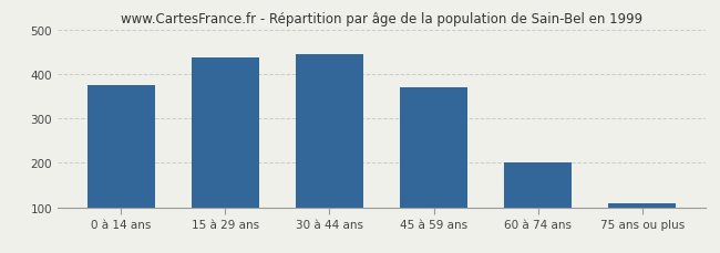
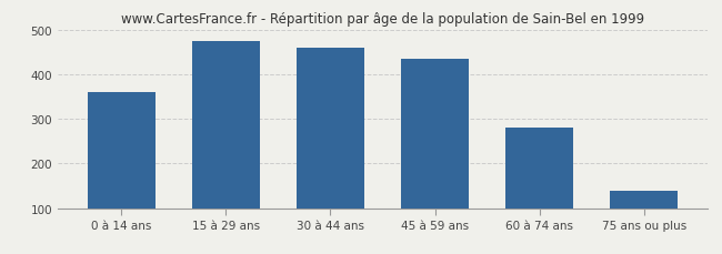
0 à 14 ans: 375 -> 360
15 à 29 ans: 437 -> 475
30 à 44 ans: 445 -> 460
45 à 59 ans: 370 -> 435
60 à 74 ans: 200 -> 280
75 ans ou plus: 108 -> 140
